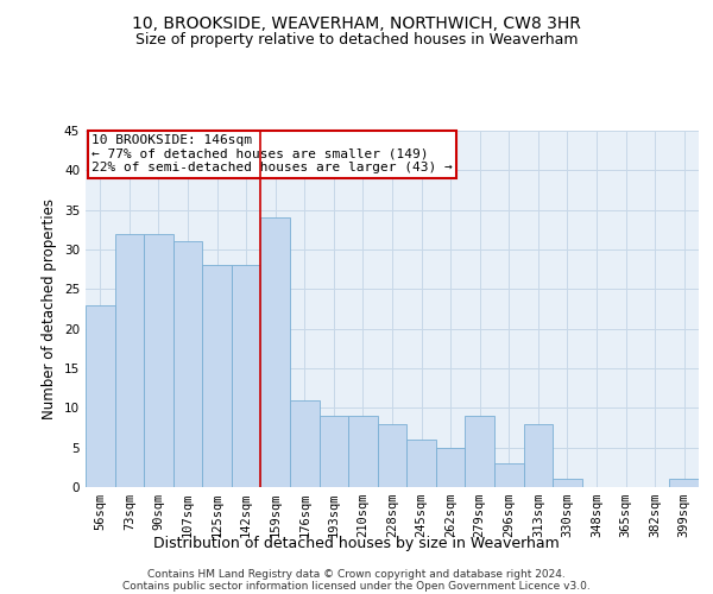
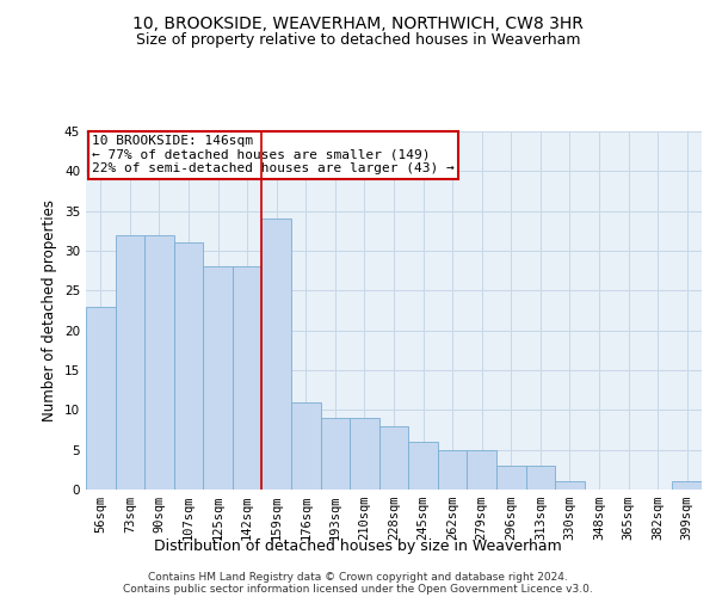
279sqm: 9 -> 5
313sqm: 8 -> 3
